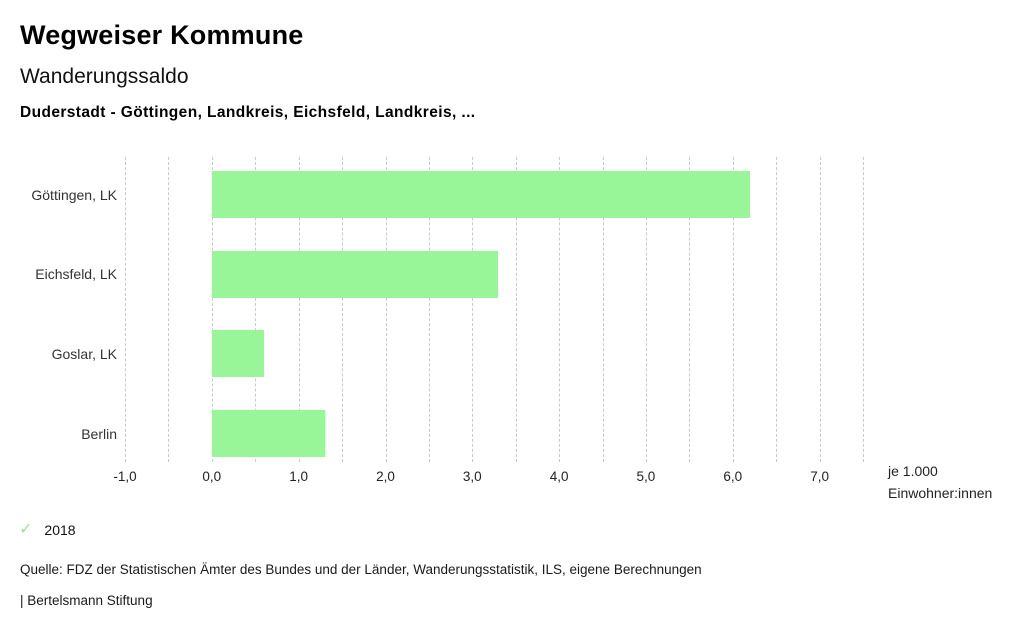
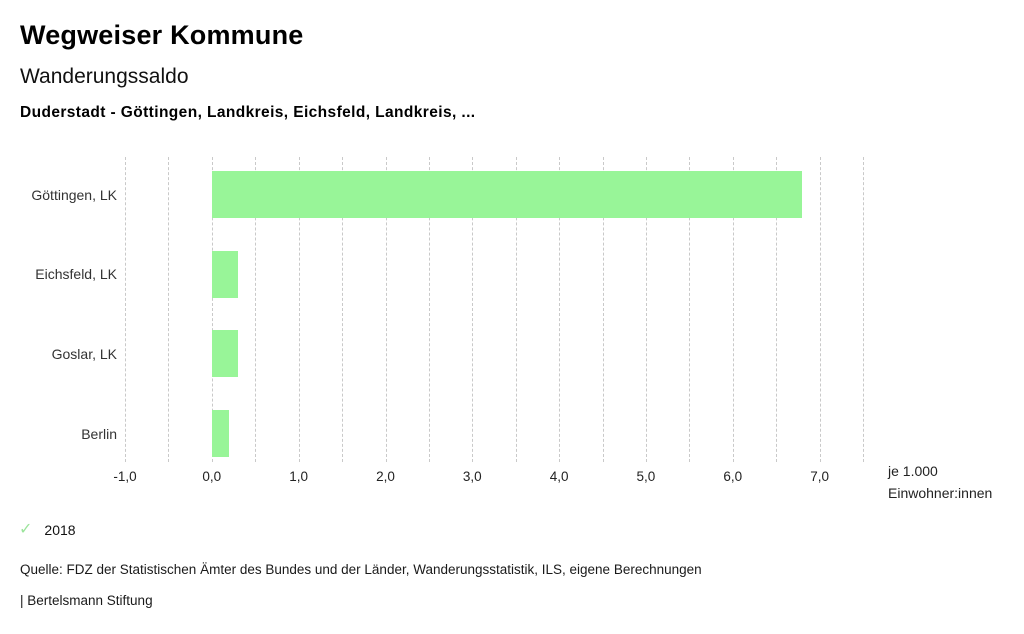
Göttingen, LK: 6,2 -> 6,8
Eichsfeld, LK: 3,3 -> 0,3
Goslar, LK: 0,6 -> 0,3
Berlin: 1,3 -> 0,2
